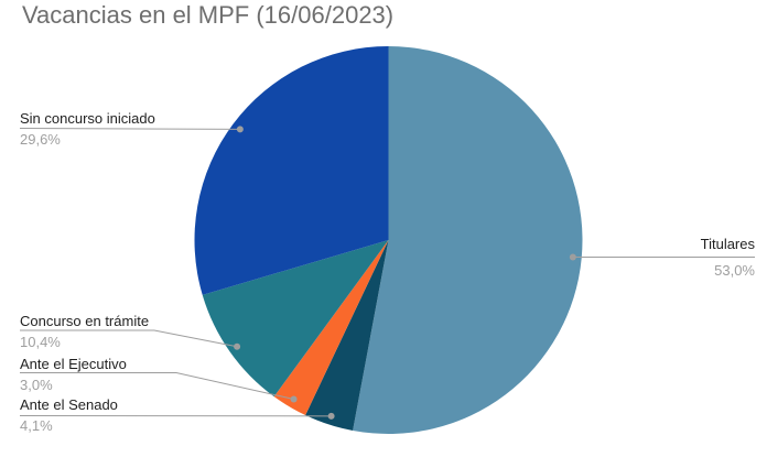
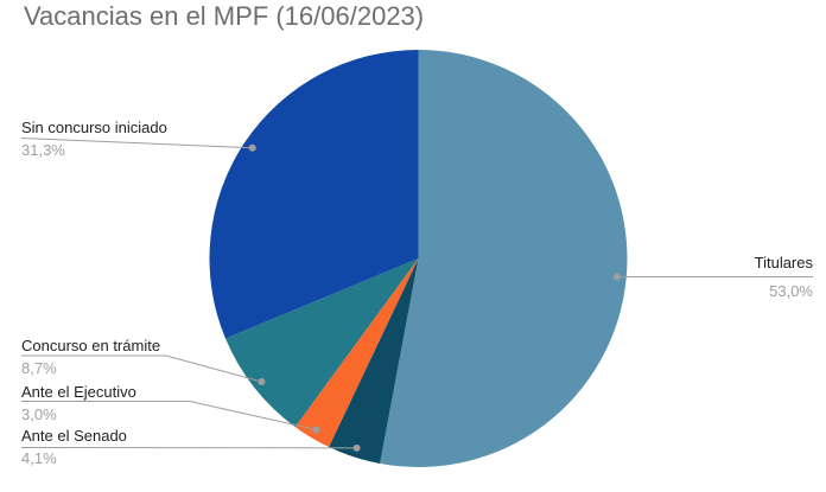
Concurso en trámite: 10,4% -> 8,7%
Sin concurso iniciado: 29,6% -> 31,3%
